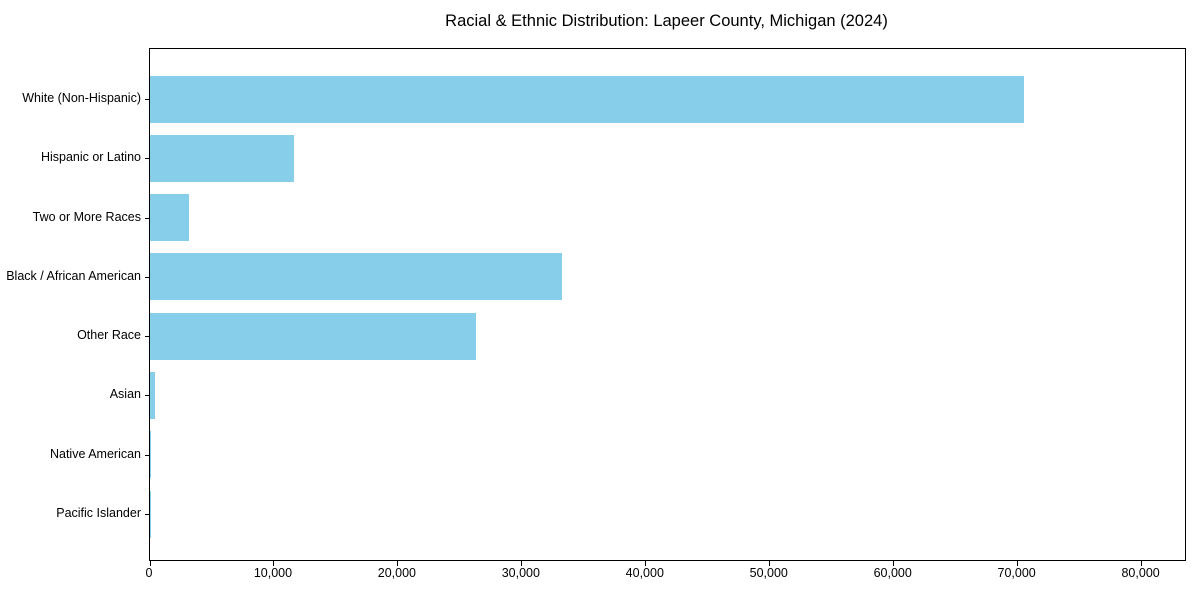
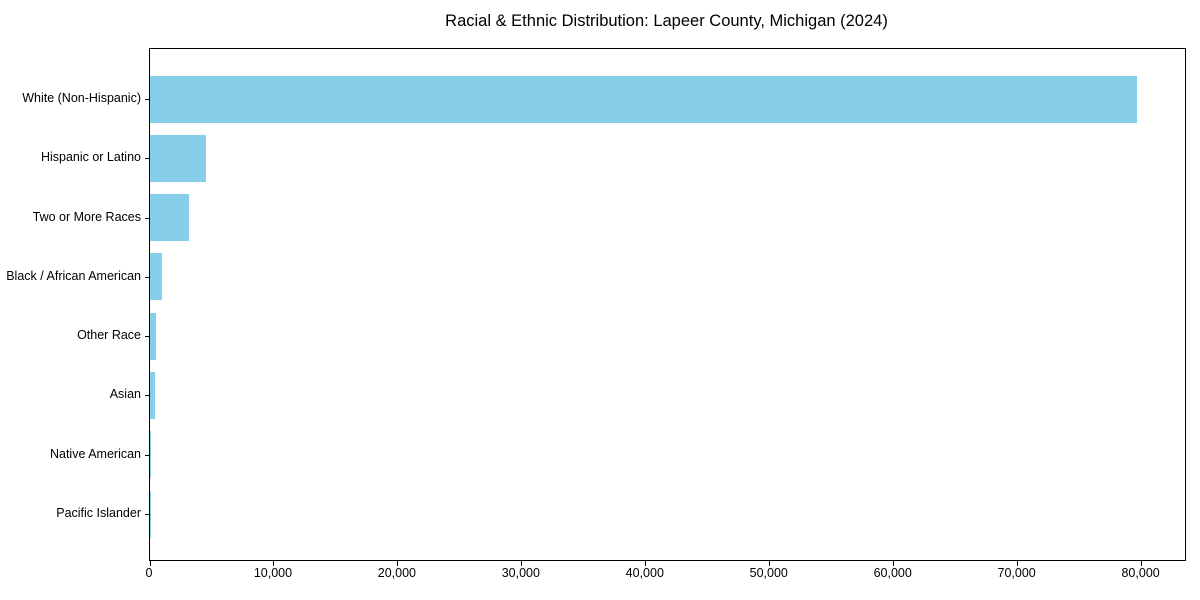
White (Non-Hispanic): 70500 -> 79600
Hispanic or Latino: 11600 -> 4600
Black / African American: 33200 -> 1000
Other Race: 26300 -> 500
